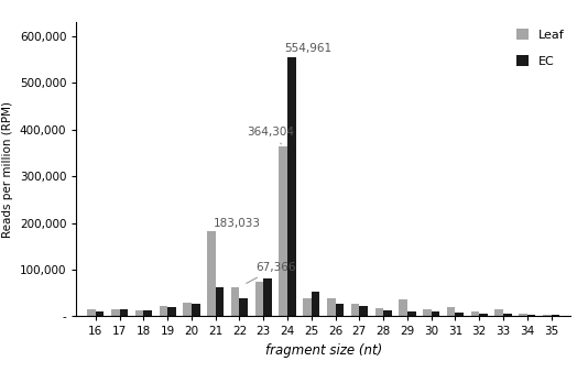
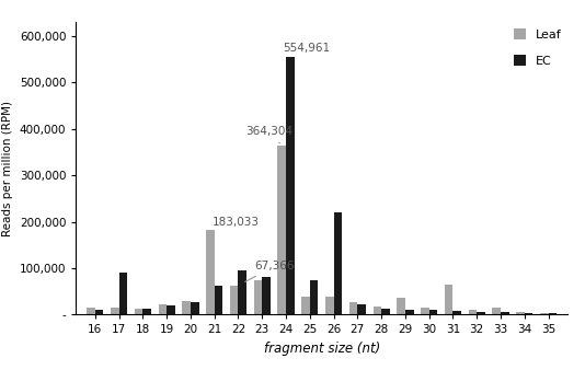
EC/17: 16,000 -> 90,000
EC/22: 38,000 -> 95,000
EC/25: 52,000 -> 75,000
EC/26: 27,000 -> 220,000
Leaf/31: 20,000 -> 65,000
